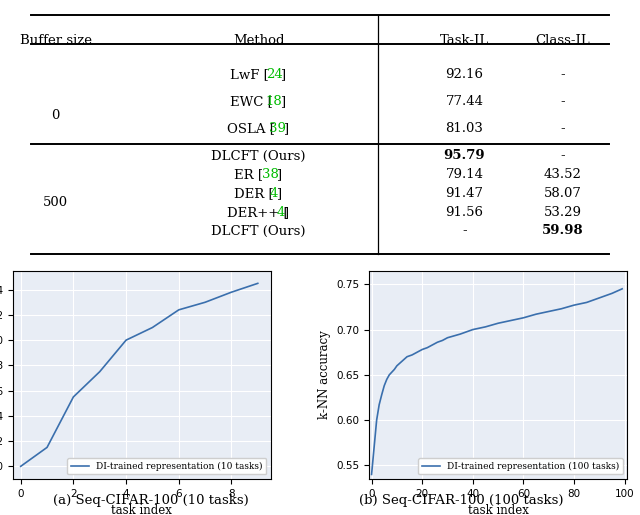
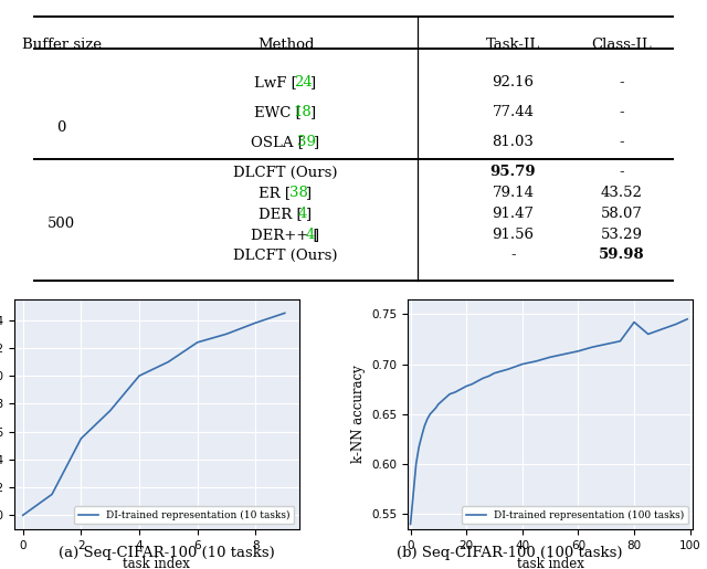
80: 0.727 -> 0.742
